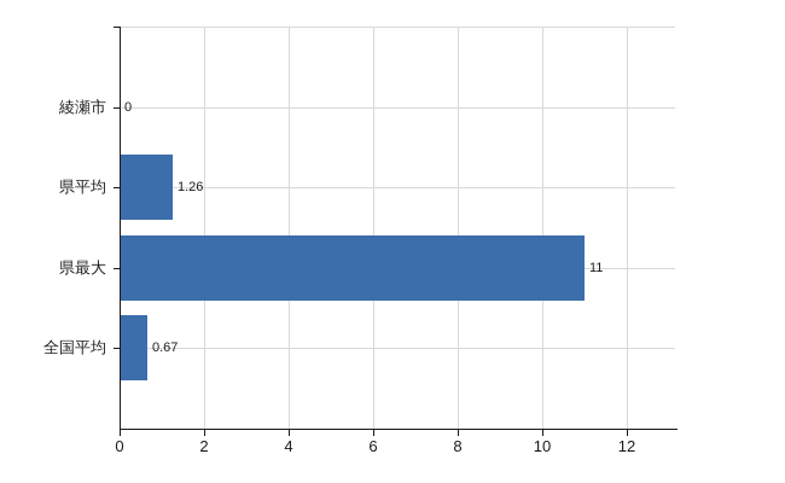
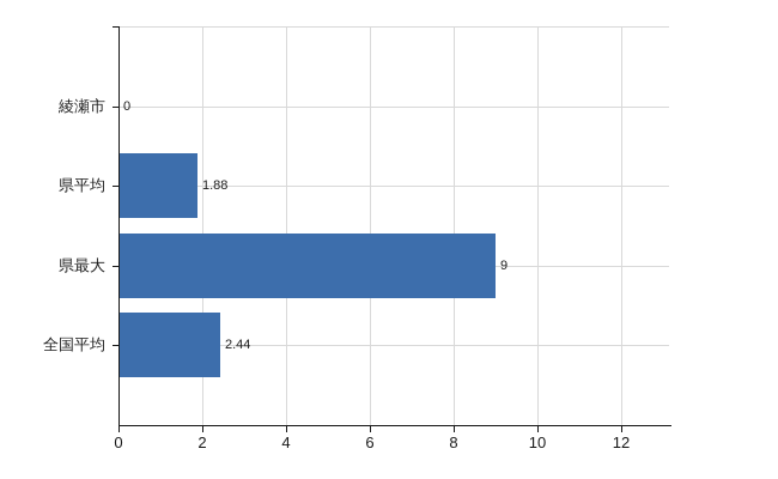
県平均: 1.26 -> 1.88
県最大: 11 -> 9
全国平均: 0.67 -> 2.44
